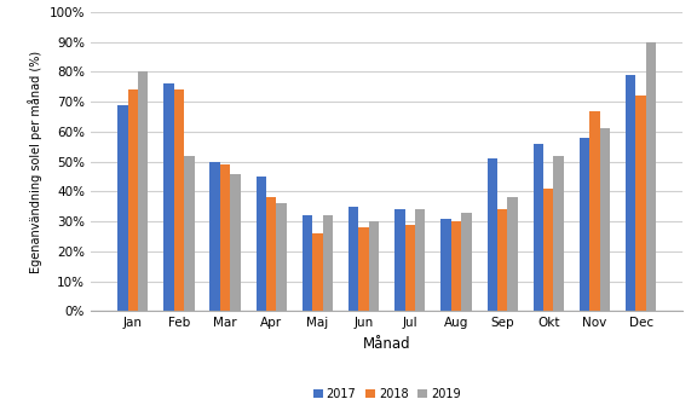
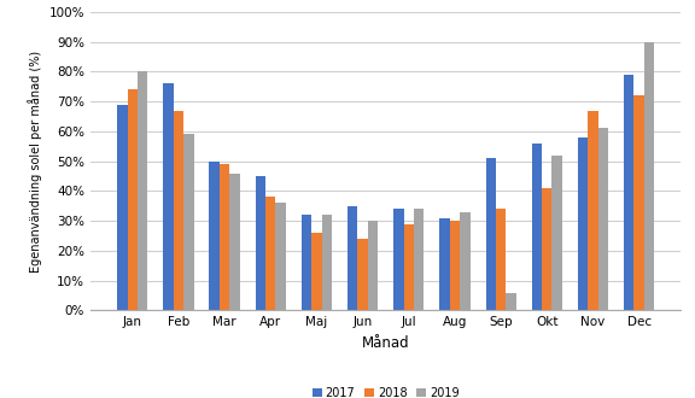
2018/Feb: 74% -> 67%
2019/Feb: 52% -> 59%
2018/Jun: 28% -> 24%
2019/Sep: 38% -> 6%
